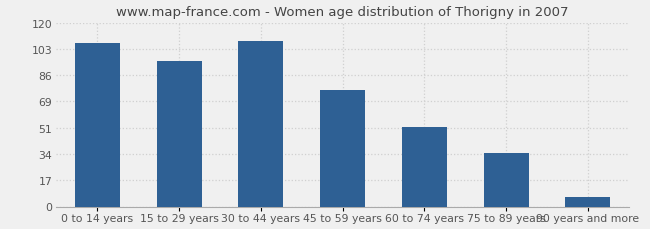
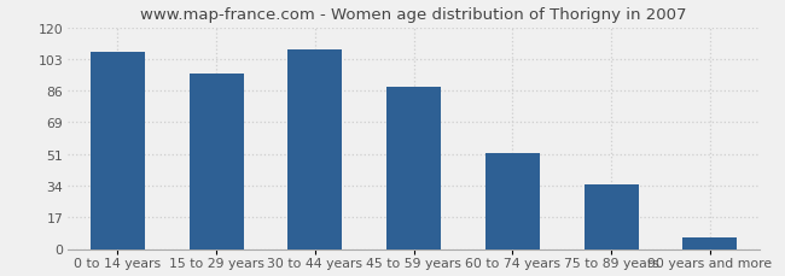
45 to 59 years: 76 -> 88
